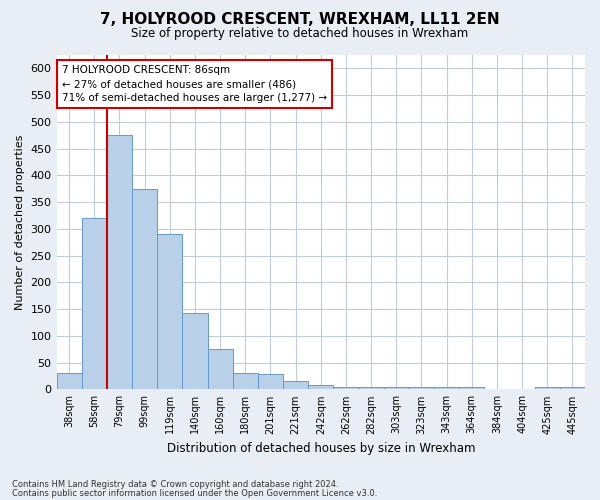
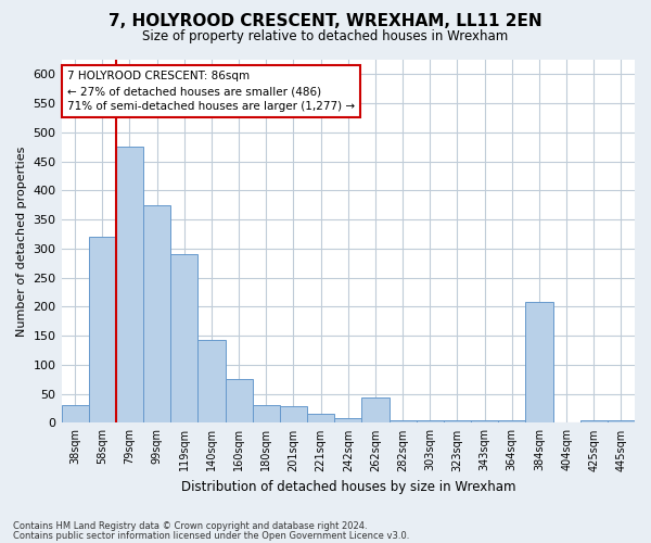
262sqm: 5 -> 44
384sqm: 1 -> 208
